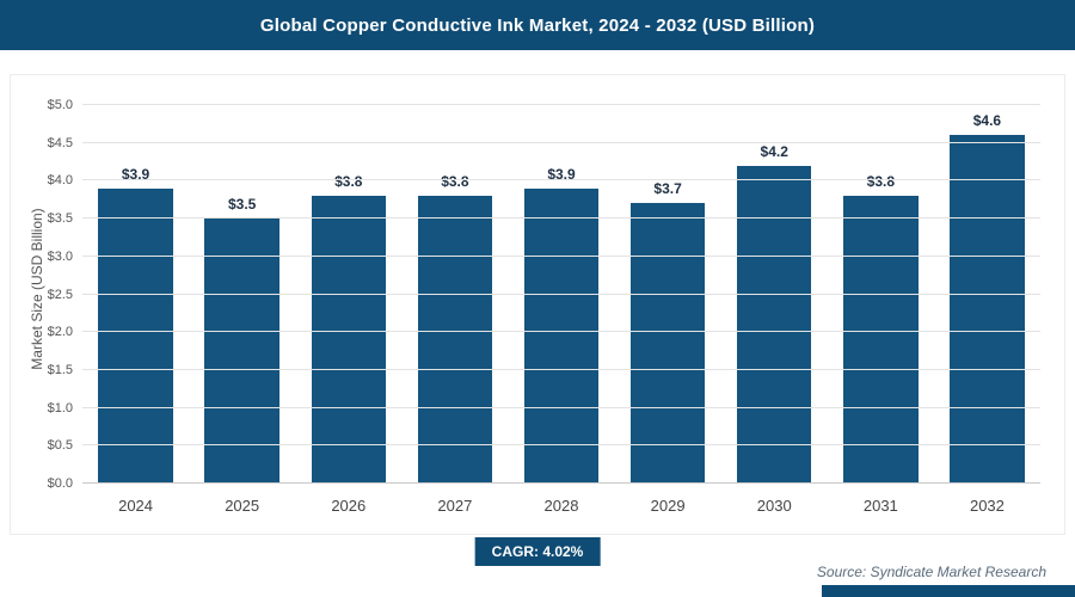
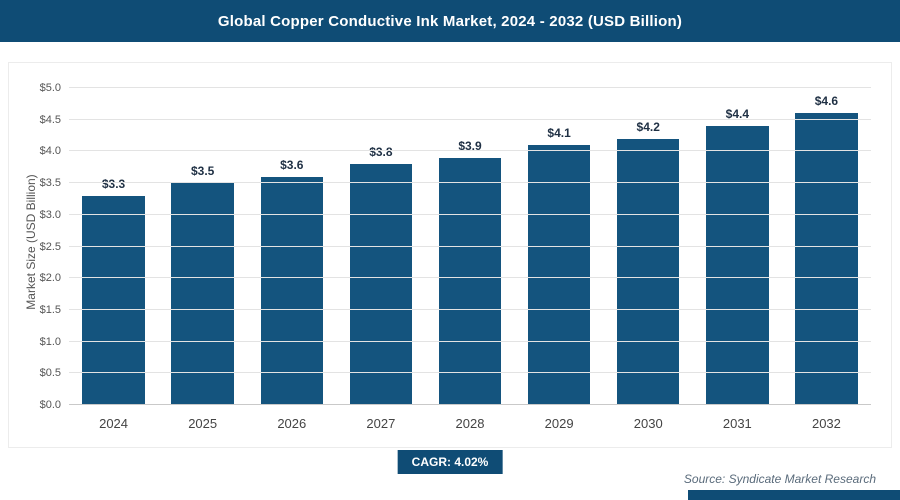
2024: $3.9 -> $3.3
2026: $3.8 -> $3.6
2029: $3.7 -> $4.1
2031: $3.8 -> $4.4
